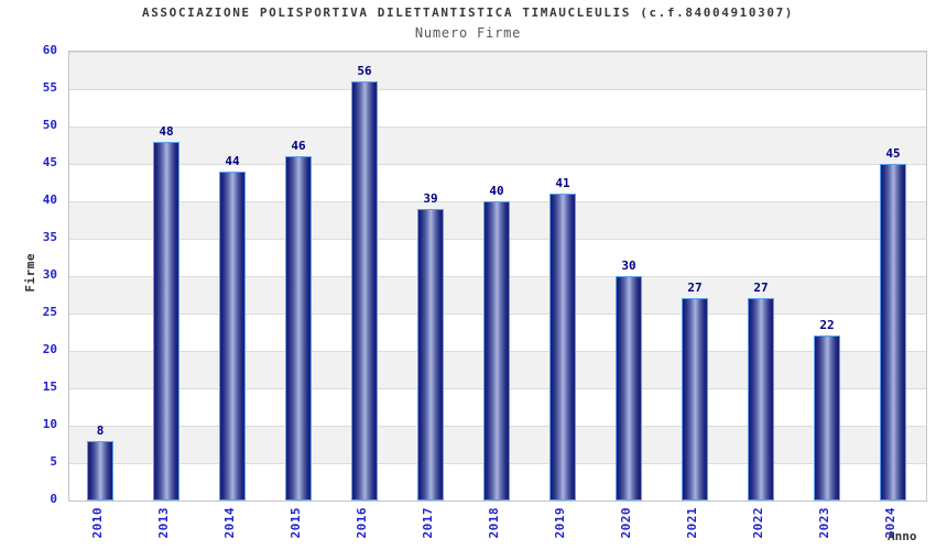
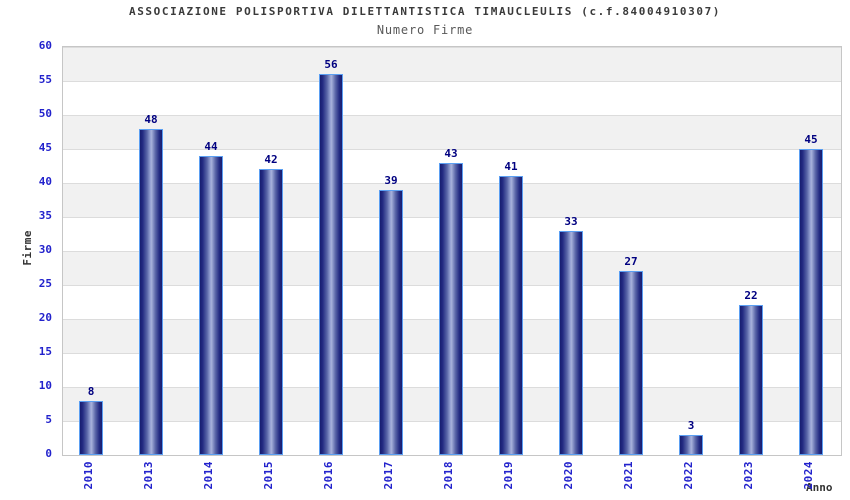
2015: 46 -> 42
2018: 40 -> 43
2020: 30 -> 33
2022: 27 -> 3
